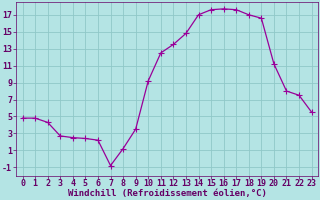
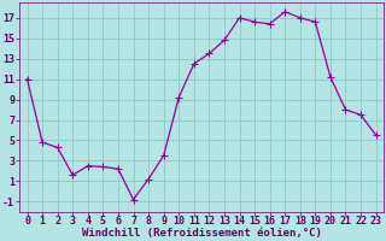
0: 4.8 -> 11.0
3: 2.7 -> 1.6
15: 17.6 -> 16.6
16: 17.7 -> 16.4
